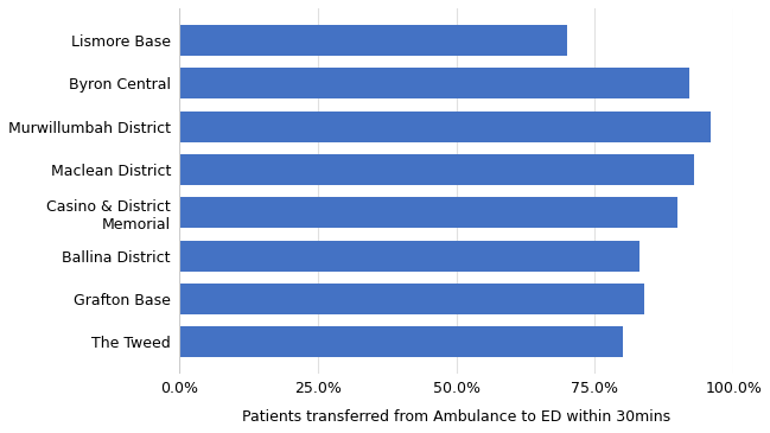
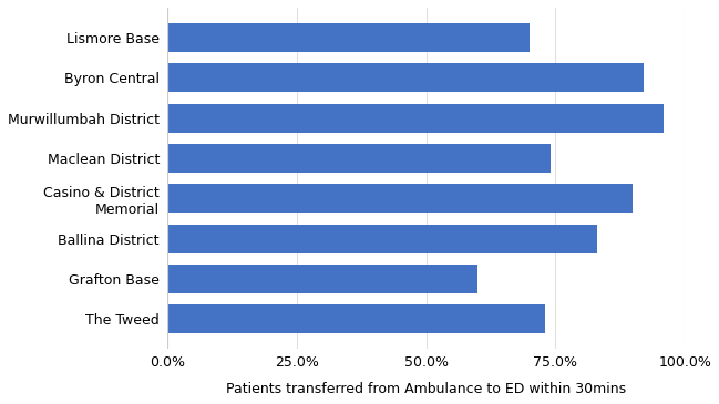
Maclean District: 93% -> 74%
Grafton Base: 84% -> 60%
The Tweed: 80% -> 73%
